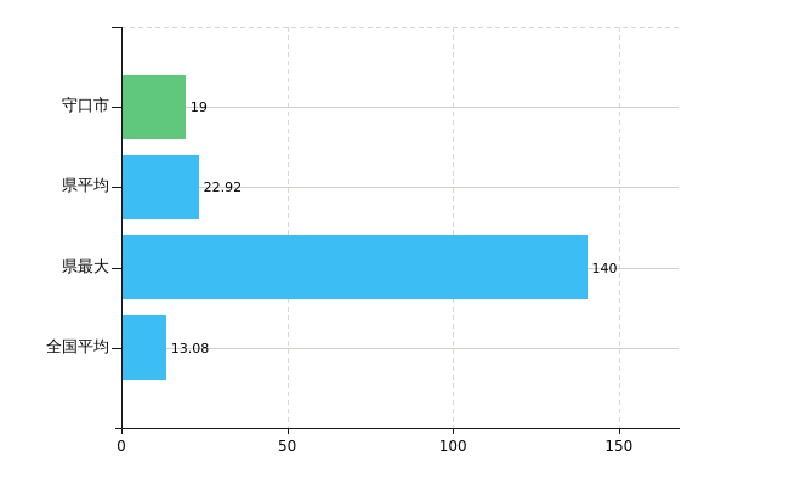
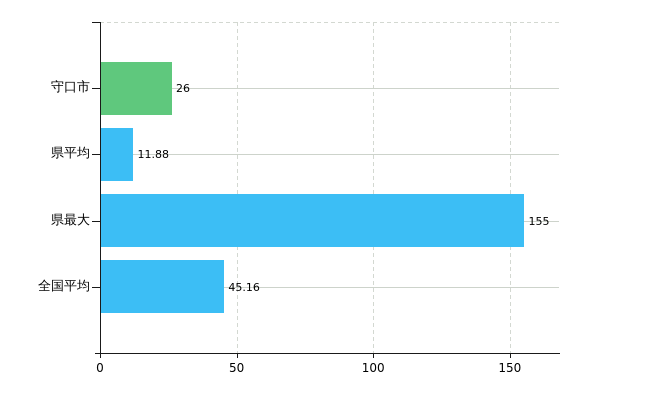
守口市: 19 -> 26
県平均: 22.92 -> 11.88
県最大: 140 -> 155
全国平均: 13.08 -> 45.16
